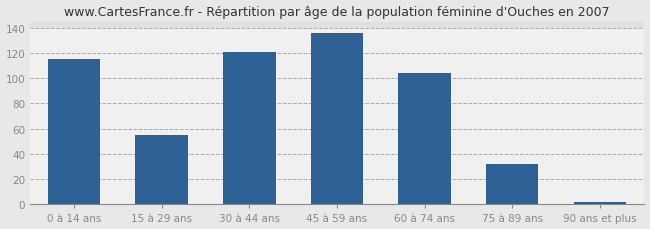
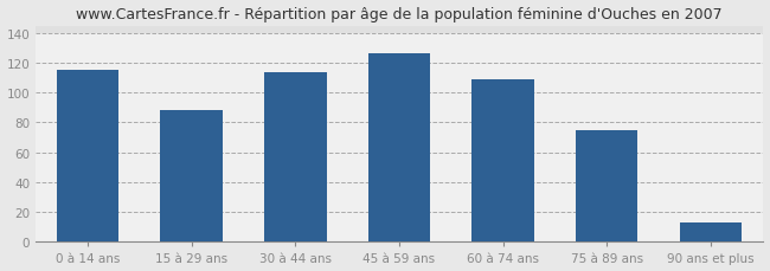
15 à 29 ans: 55 -> 88
30 à 44 ans: 121 -> 114
45 à 59 ans: 136 -> 126
60 à 74 ans: 104 -> 109
75 à 89 ans: 32 -> 75
90 ans et plus: 2 -> 13
